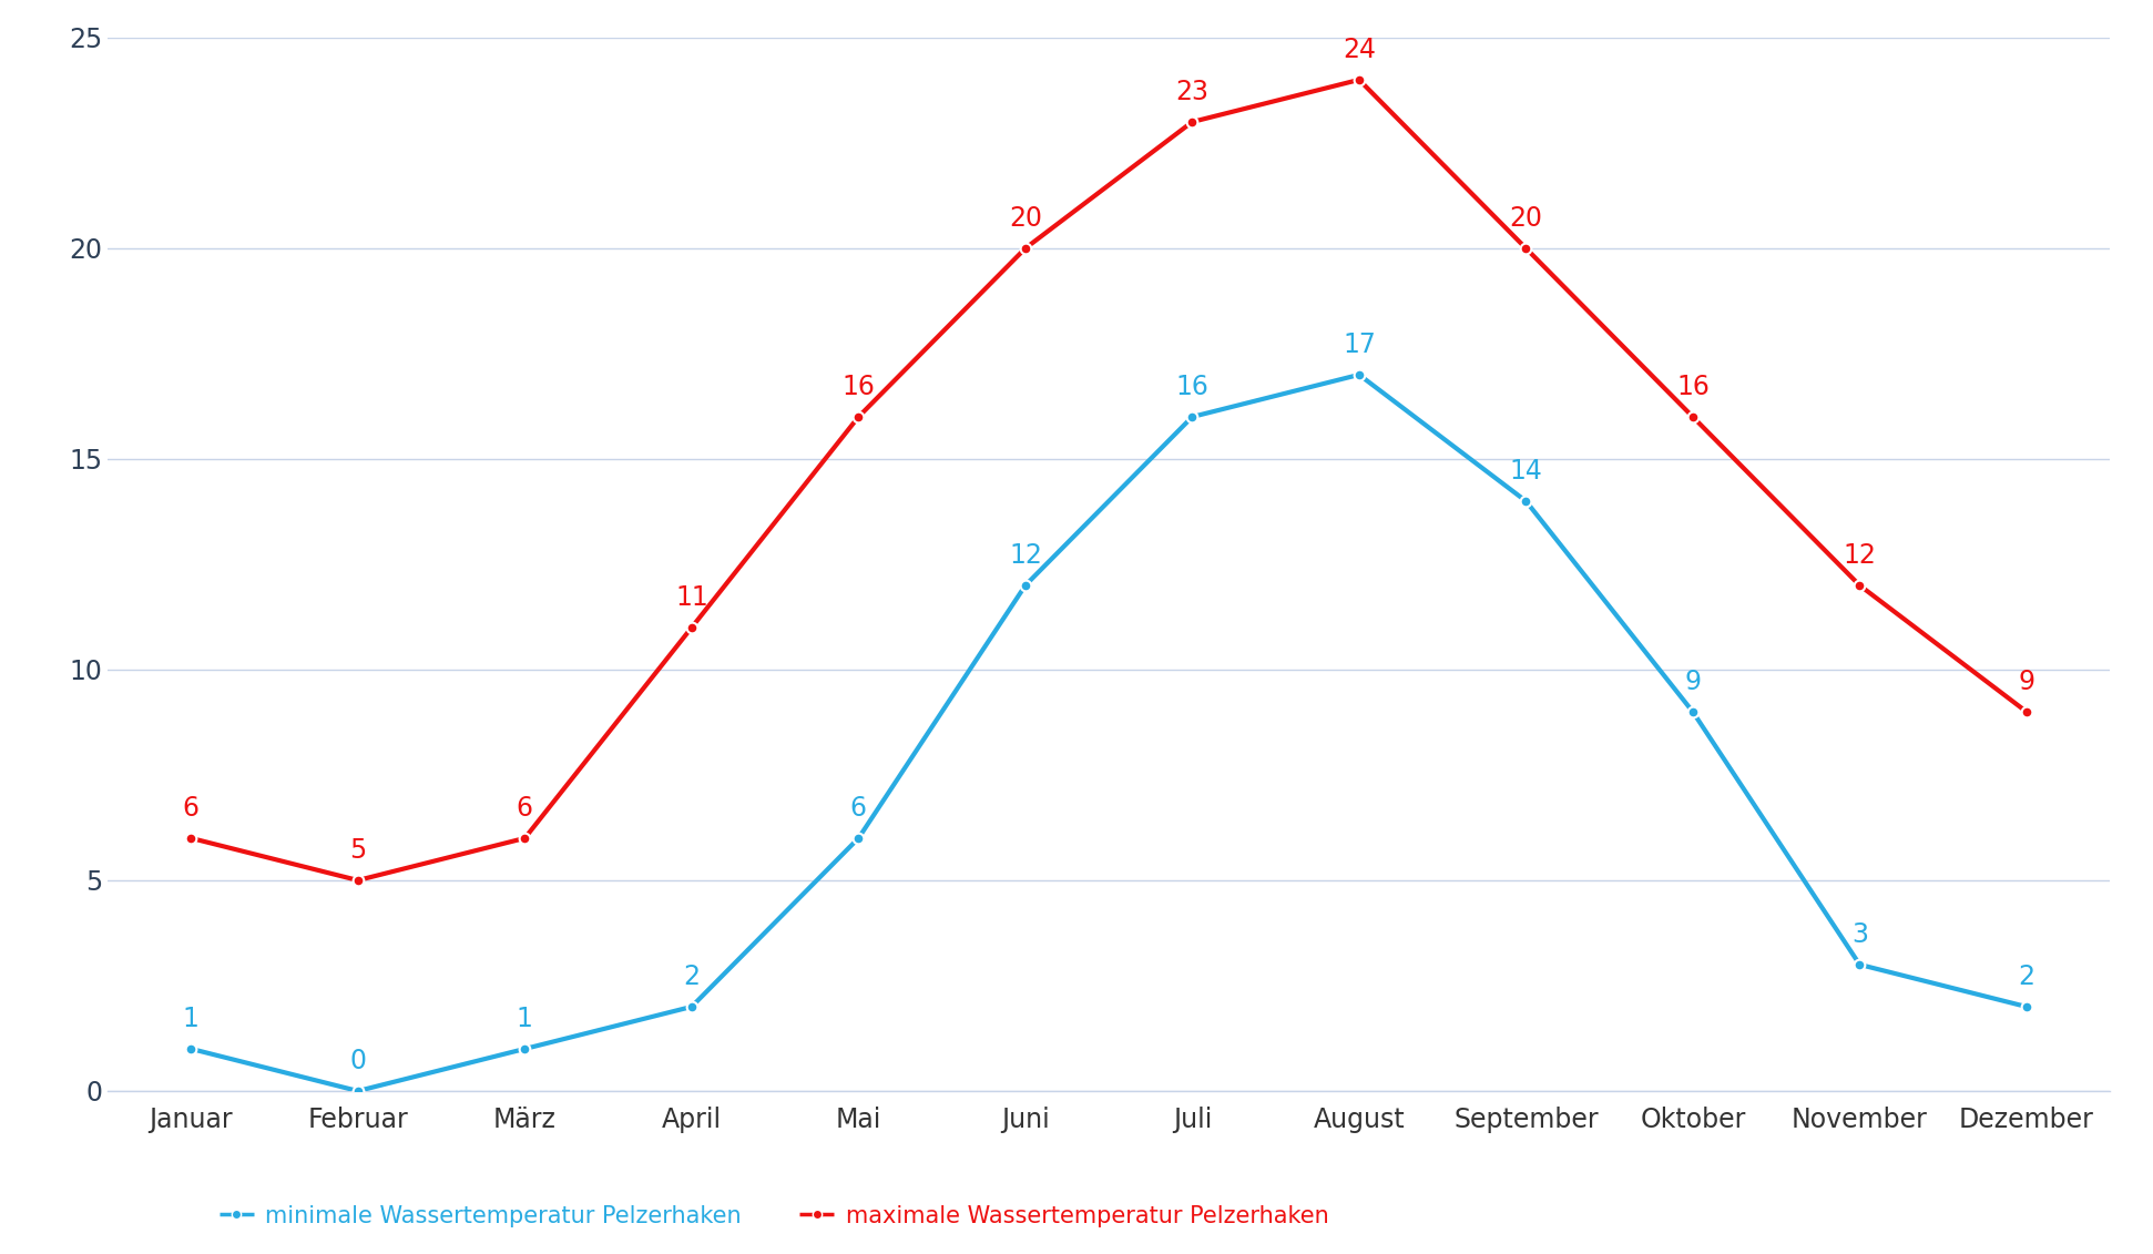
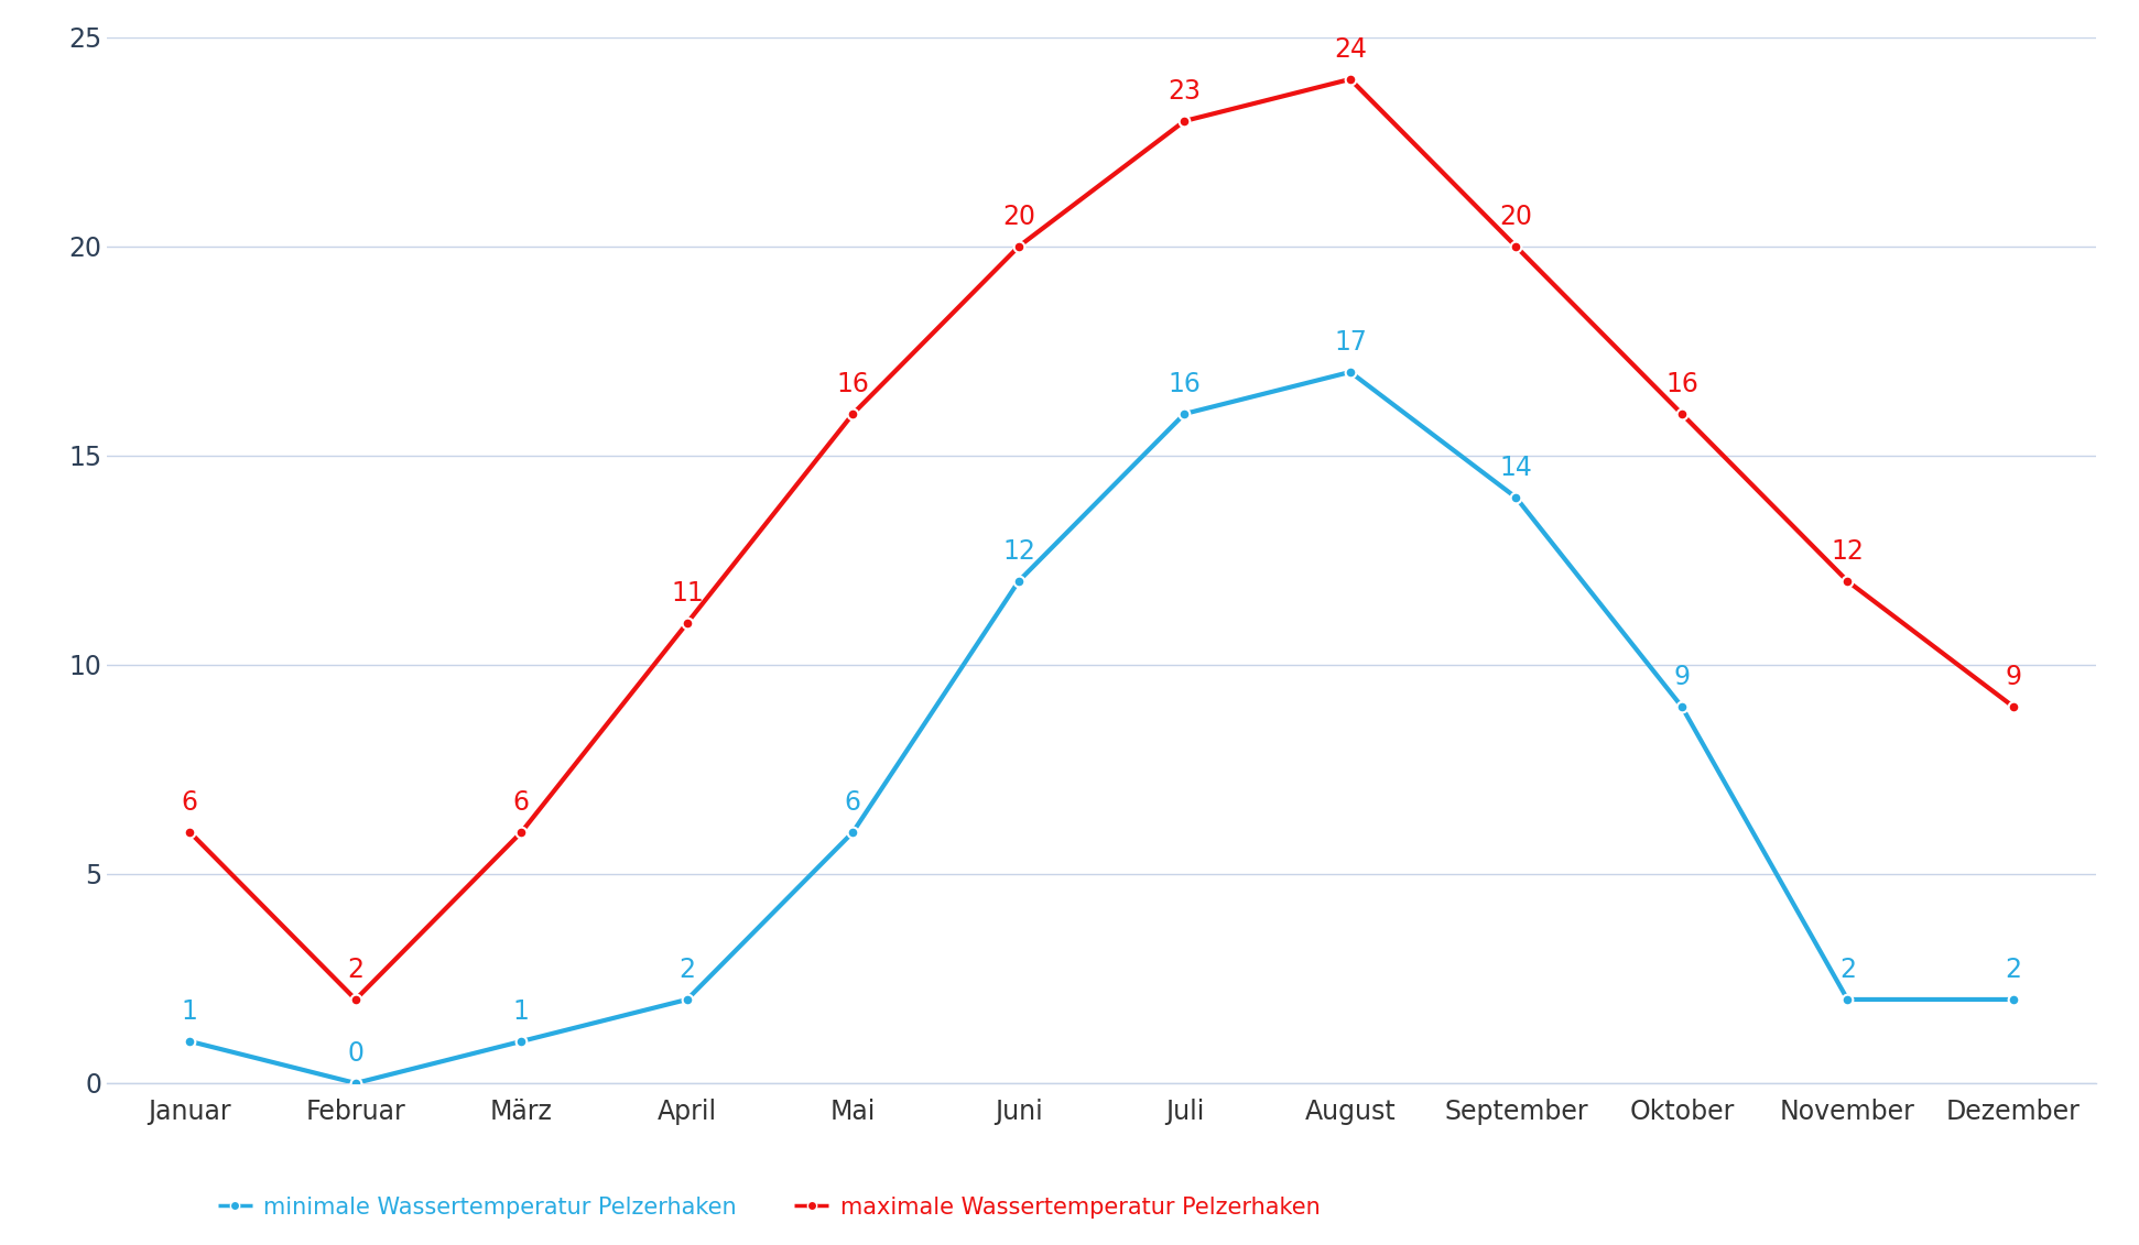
maximale Wassertemperatur Pelzerhaken/Februar: 5 -> 2
minimale Wassertemperatur Pelzerhaken/November: 3 -> 2
